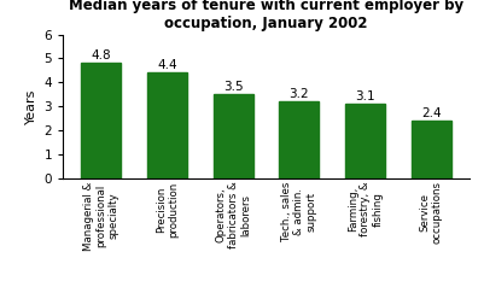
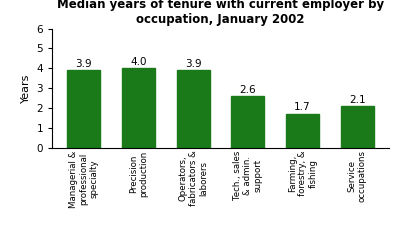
Managerial & professional specialty: 4.8 -> 3.9
Precision production: 4.4 -> 4.0
Operators, fabricators & laborers: 3.5 -> 3.9
Tech., sales & admin. support: 3.2 -> 2.6
Farming, forestry, & fishing: 3.1 -> 1.7
Service occupations: 2.4 -> 2.1
